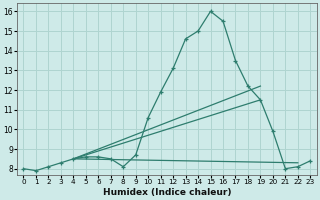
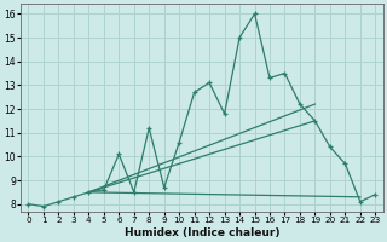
6: 8.6 -> 10.1
8: 8.1 -> 11.2
11: 11.9 -> 12.7
13: 14.6 -> 11.8
16: 15.5 -> 13.3
20: 9.9 -> 10.4
21: 8.0 -> 9.7
